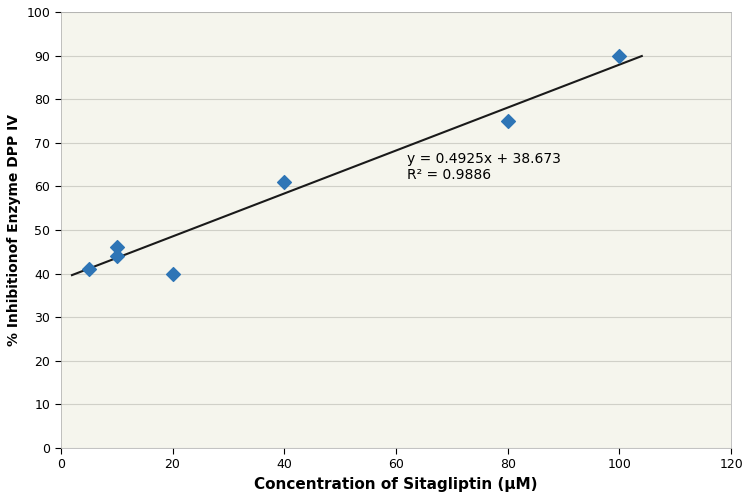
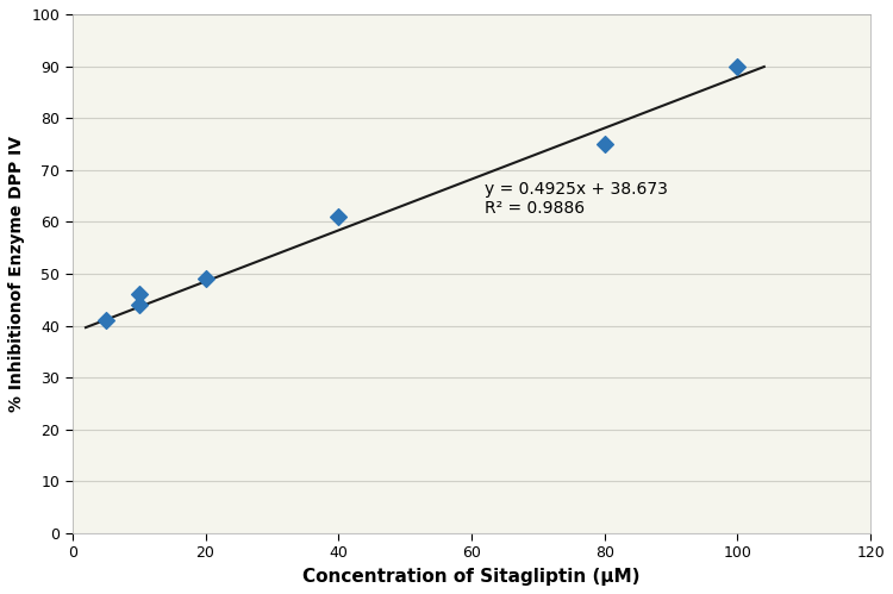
20: 40 -> 49
